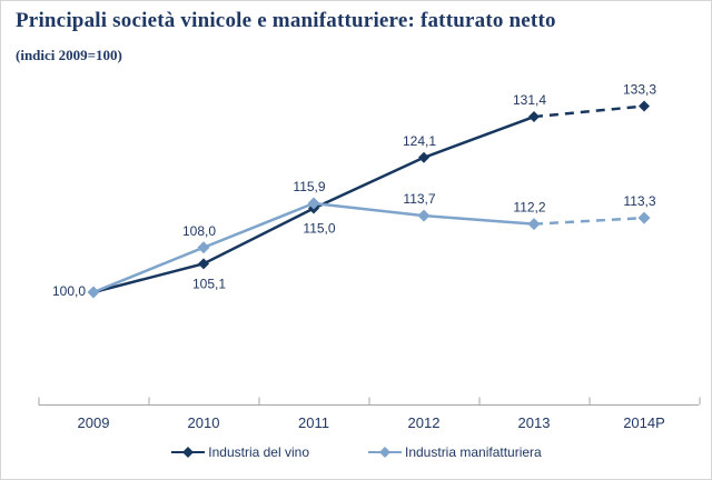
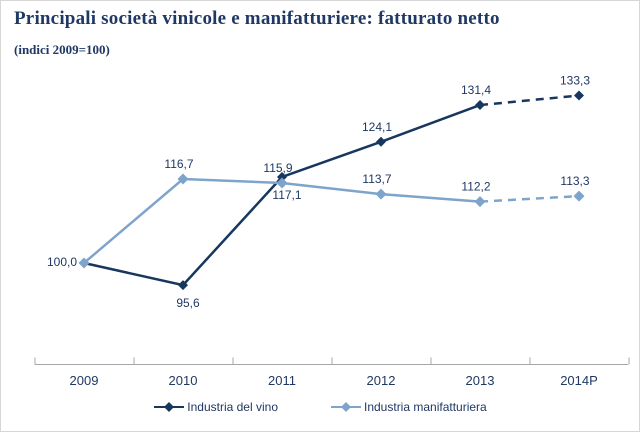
Industria del vino/2010: 105,1 -> 95,6
Industria manifatturiera/2010: 108,0 -> 116,7
Industria del vino/2011: 115,0 -> 117,1
